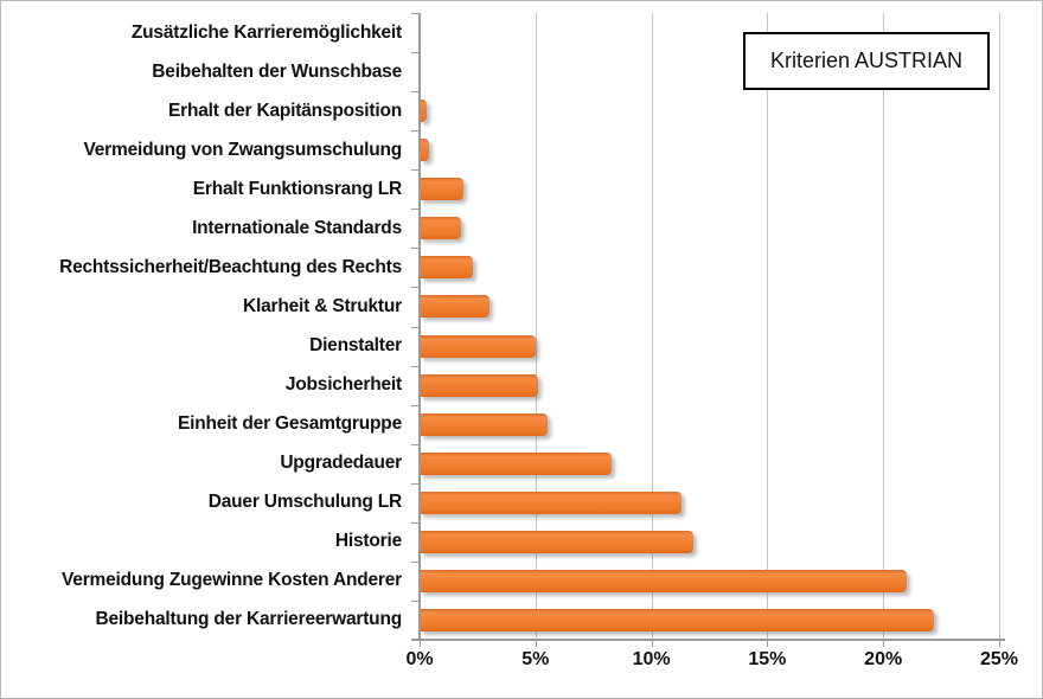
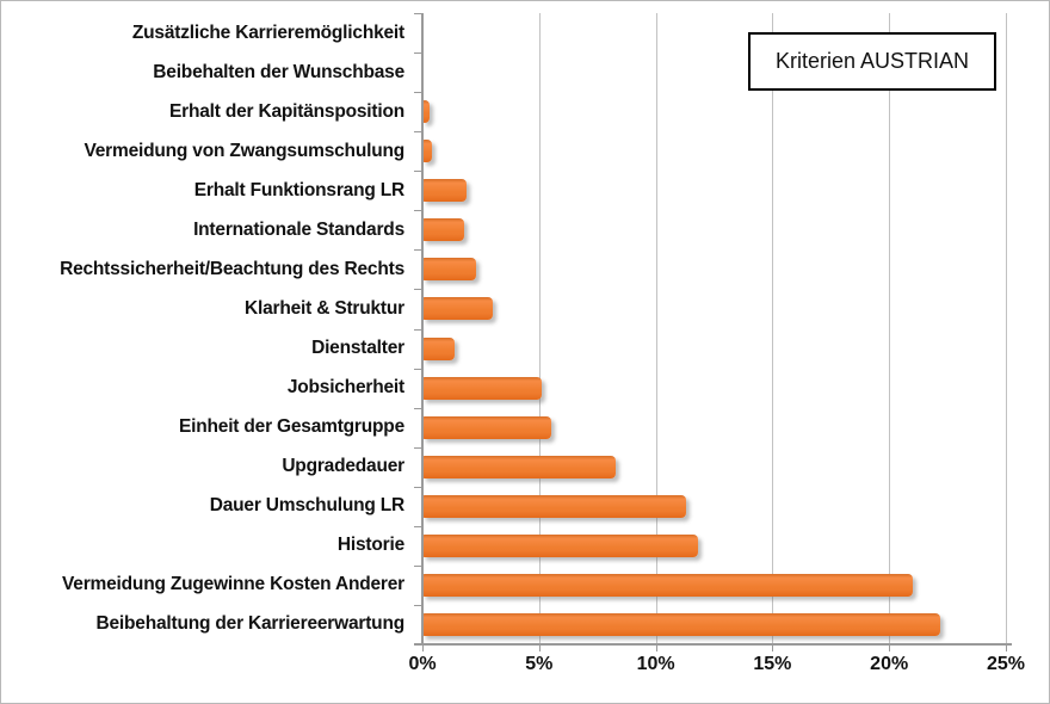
Dienstalter: 5.0% -> 1.4%
